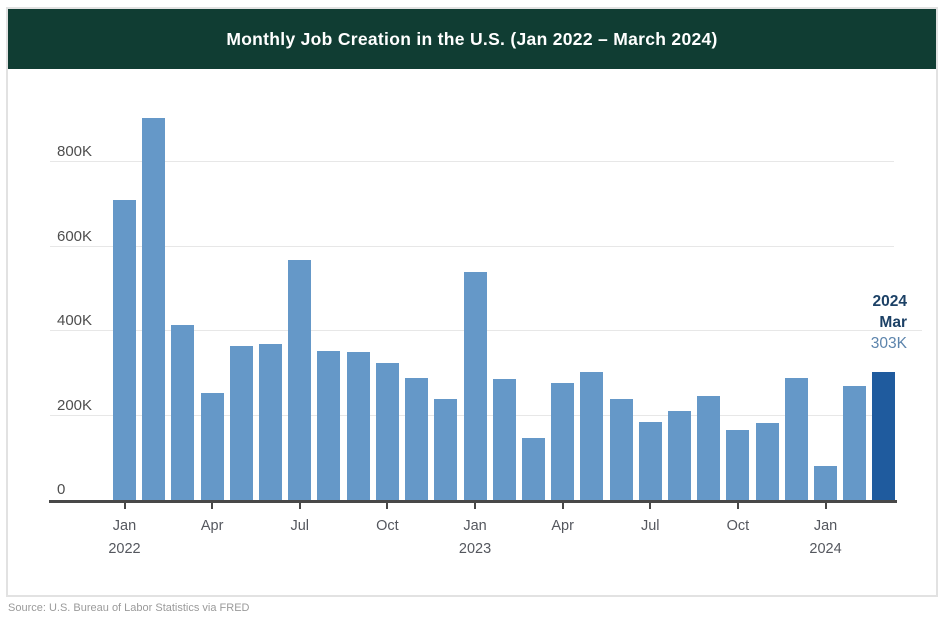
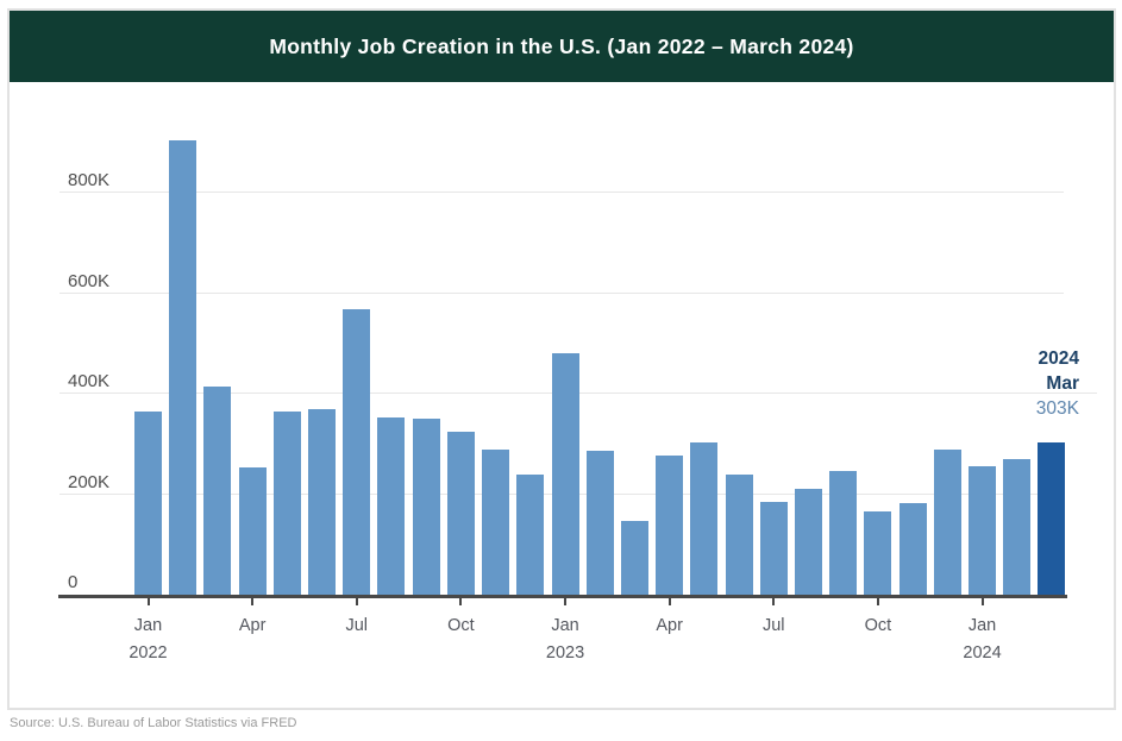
Jan 2022: 710K -> 360K
Jan 2023: 540K -> 480K
Jan 2024: 80K -> 260K
